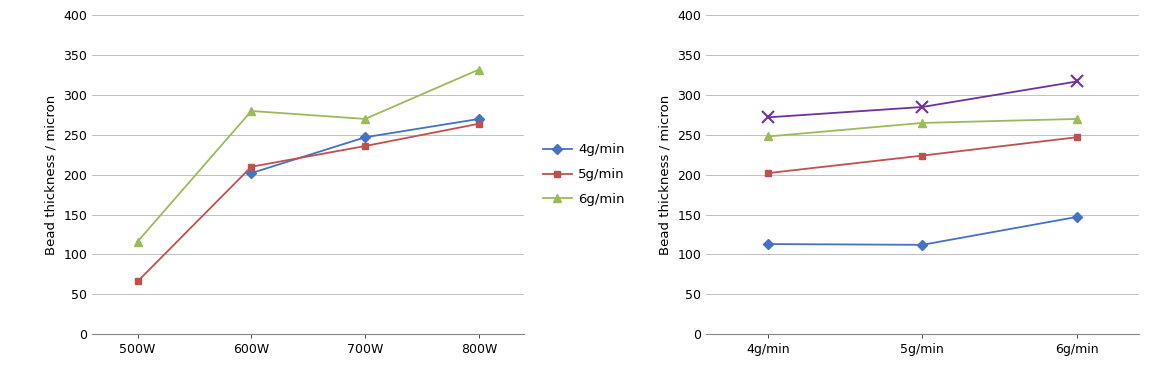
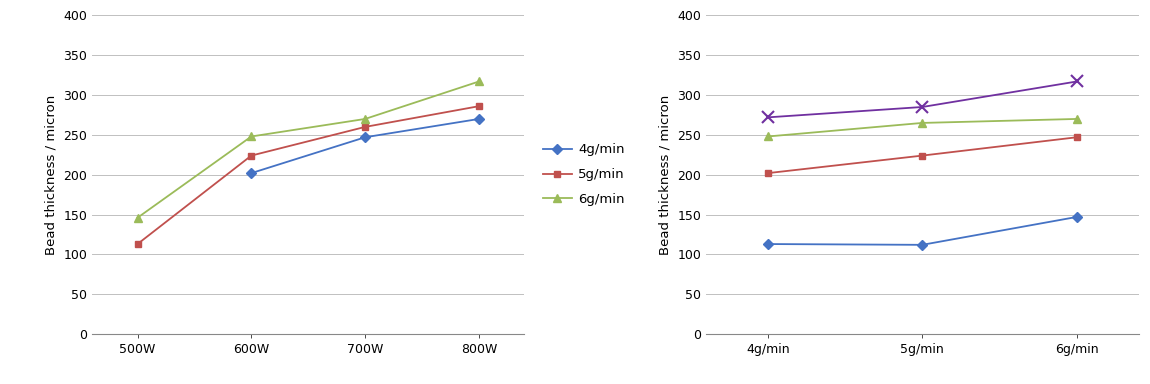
5g/min/500W: 66 -> 113
6g/min/500W: 116 -> 146
5g/min/600W: 210 -> 224
6g/min/600W: 280 -> 248
5g/min/700W: 236 -> 260
5g/min/800W: 264 -> 286
6g/min/800W: 332 -> 317
